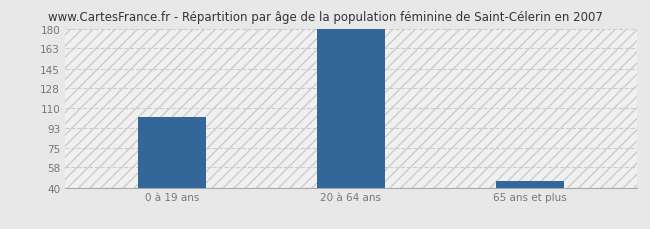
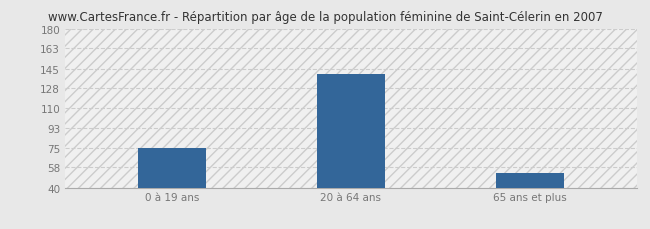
0 à 19 ans: 102 -> 75
20 à 64 ans: 180 -> 140
65 ans et plus: 46 -> 53
